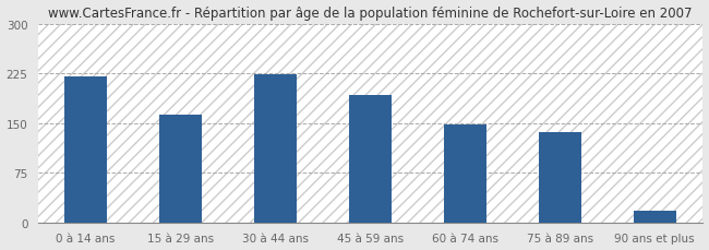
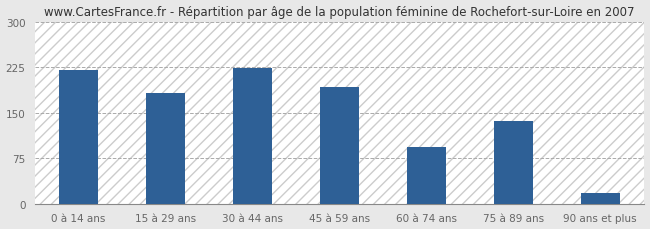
15 à 29 ans: 163 -> 182
60 à 74 ans: 147 -> 94
